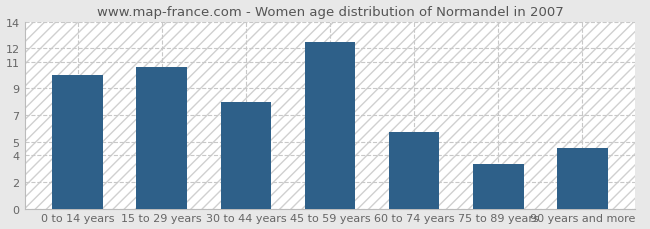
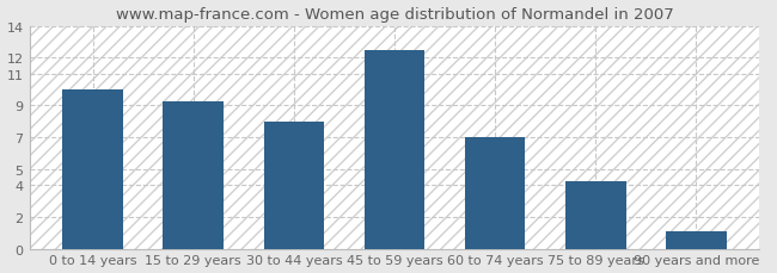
15 to 29 years: 10.6 -> 9.2
60 to 74 years: 5.7 -> 7.0
75 to 89 years: 3.3 -> 4.2
90 years and more: 4.5 -> 1.1
